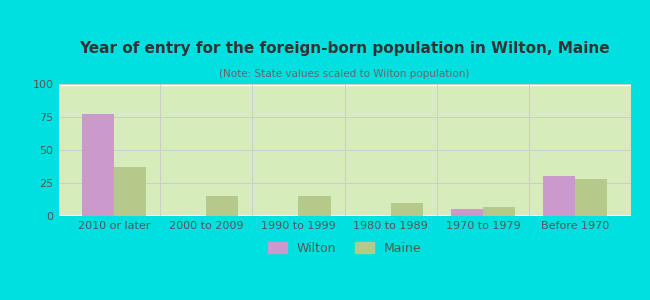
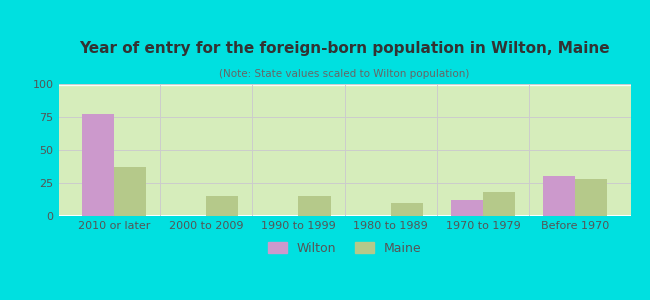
Wilton/1970 to 1979: 5 -> 12
Maine/1970 to 1979: 7 -> 18
